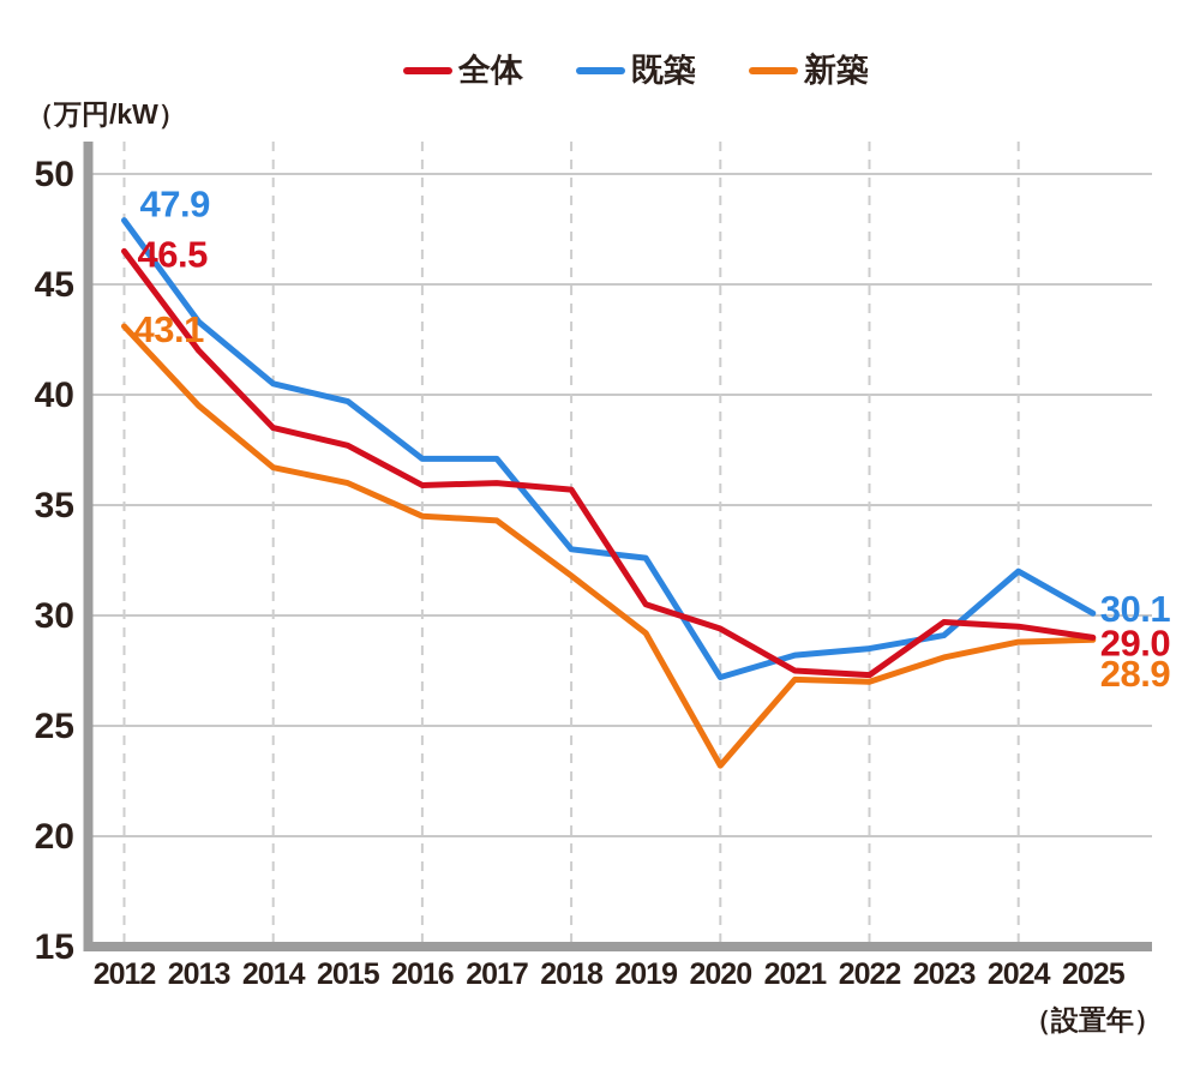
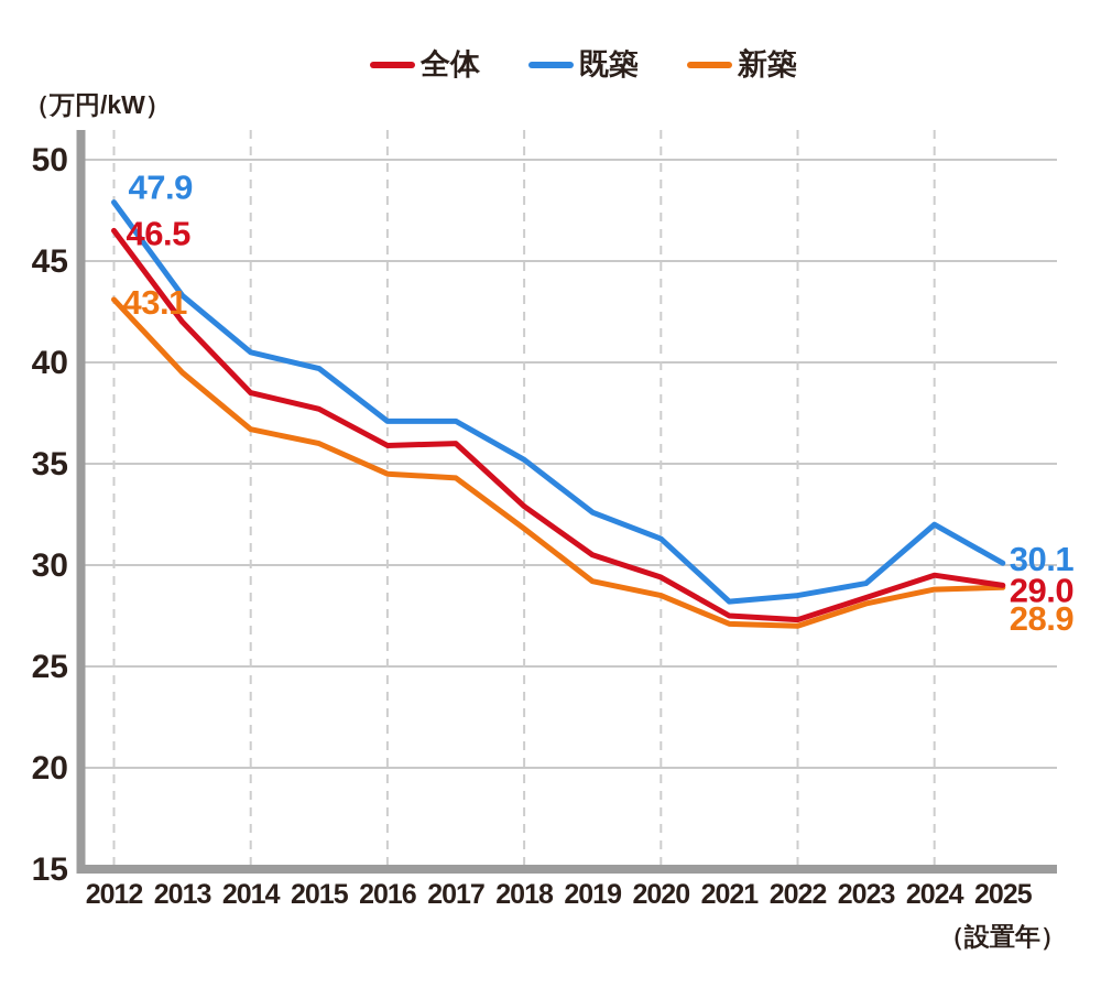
全体/2018: 35.7 -> 32.9
既築/2018: 33.0 -> 35.2
既築/2020: 27.2 -> 31.3
新築/2020: 23.2 -> 28.5
全体/2023: 29.7 -> 28.4
